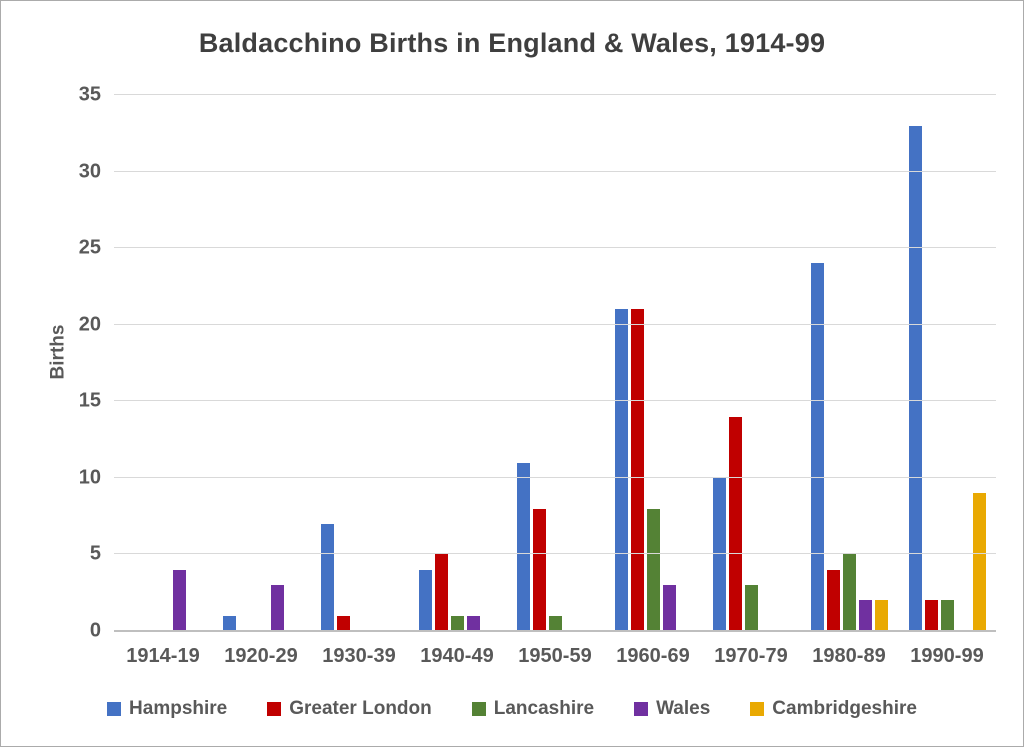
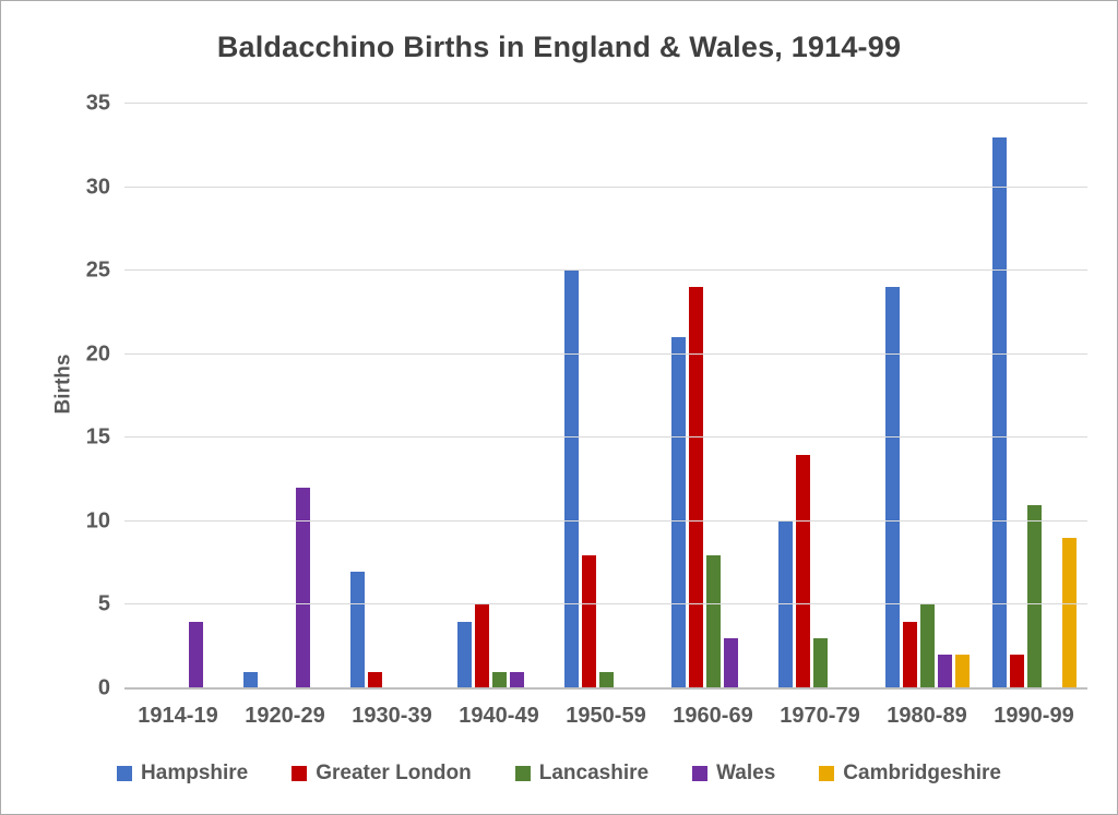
Wales/1920-29: 3 -> 12
Hampshire/1950-59: 11 -> 25
Greater London/1960-69: 21 -> 24
Lancashire/1990-99: 2 -> 11
